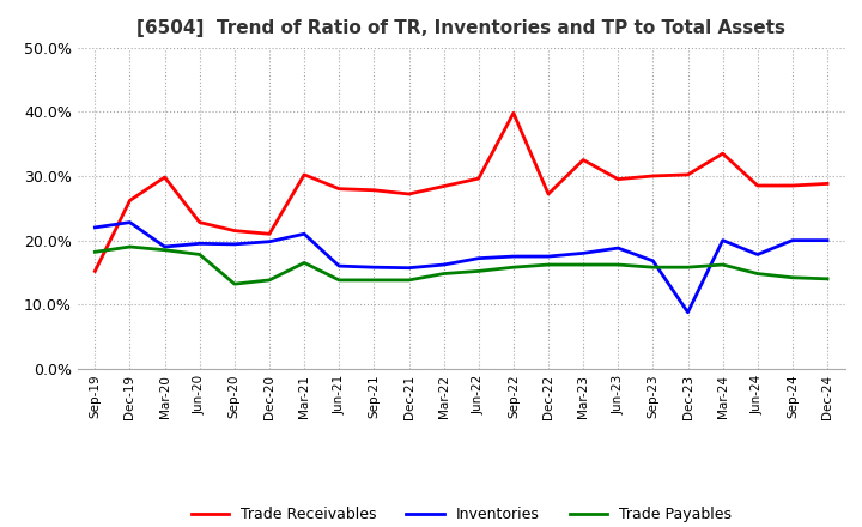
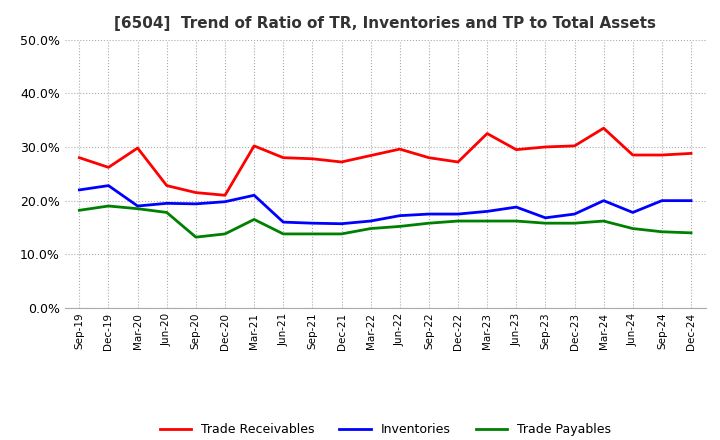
Trade Receivables/Sep-19: 15.2% -> 28.0%
Trade Receivables/Sep-22: 39.8% -> 28.0%
Inventories/Dec-23: 8.8% -> 17.5%
